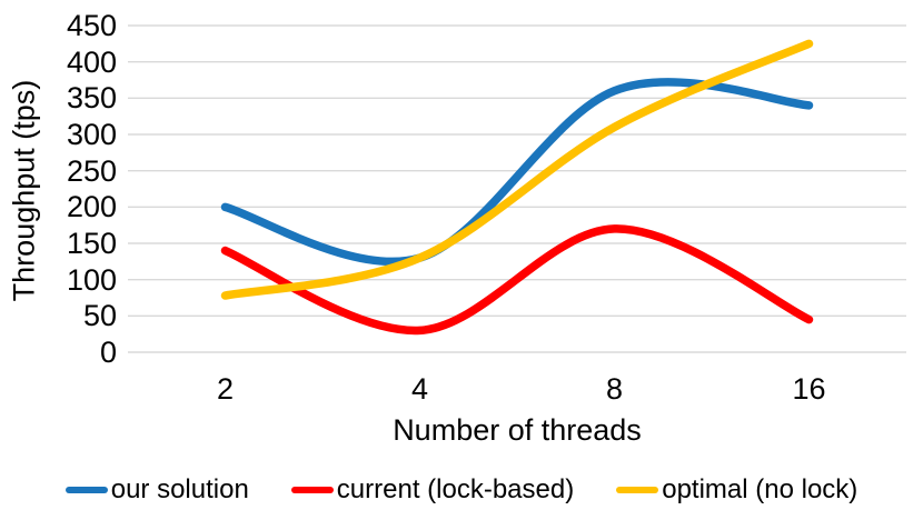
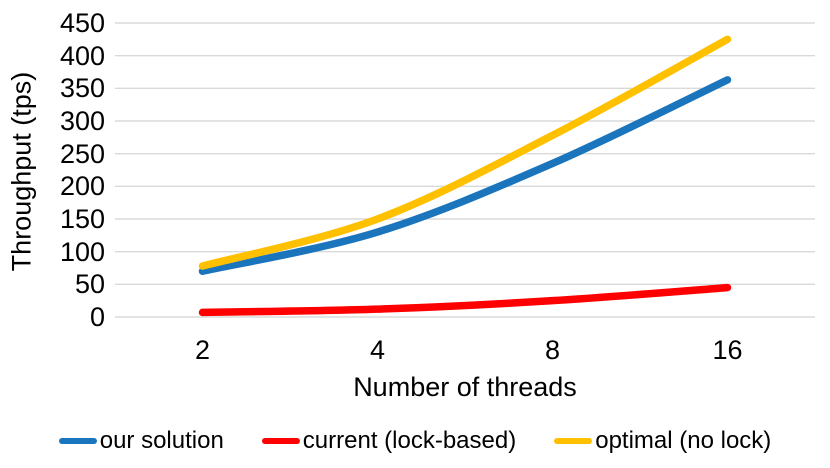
our solution/2: 200 -> 70
current (lock-based)/2: 140 -> 10
current (lock-based)/4: 30 -> 10
optimal (no lock)/4: 130 -> 150
our solution/8: 360 -> 240
current (lock-based)/8: 170 -> 20
optimal (no lock)/8: 310 -> 280
our solution/16: 340 -> 360
